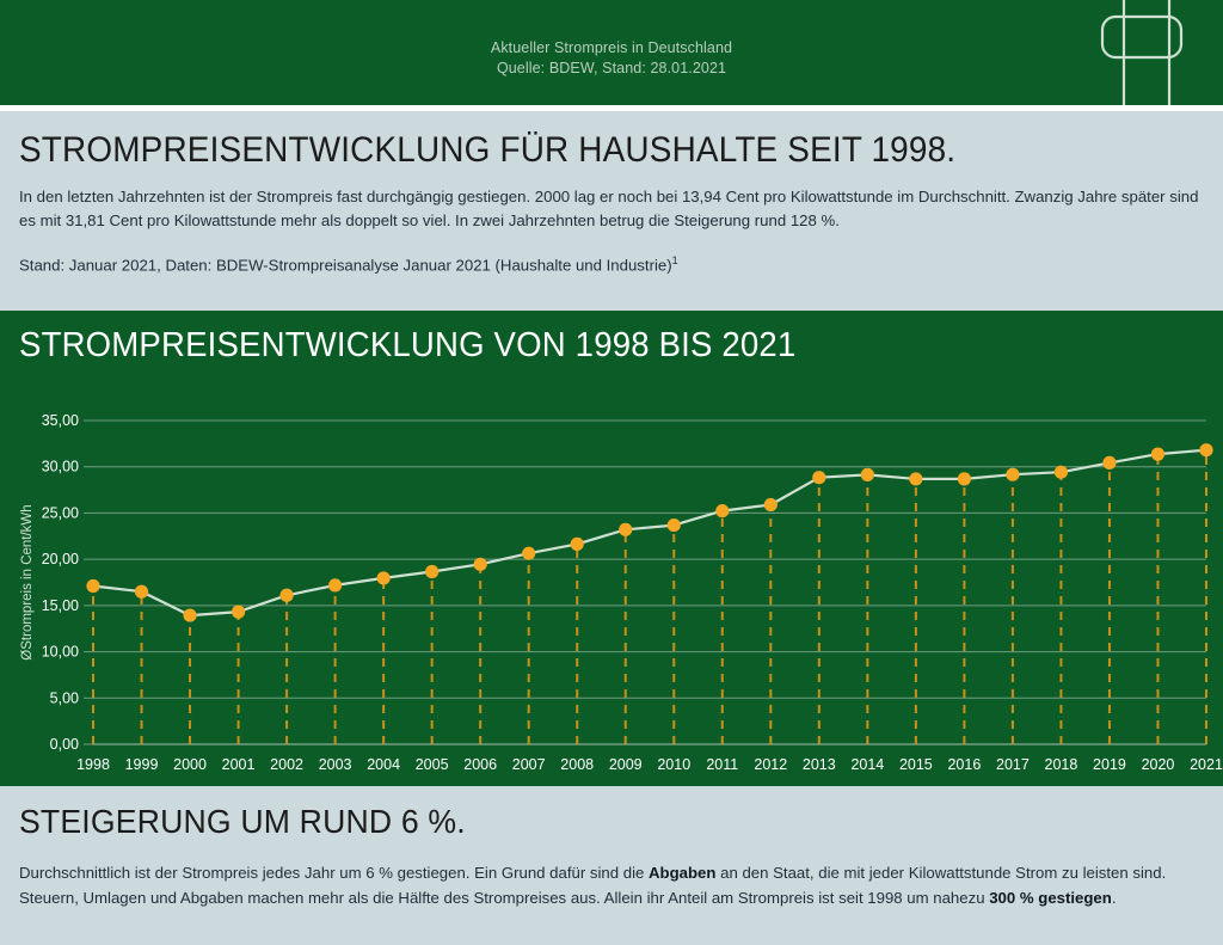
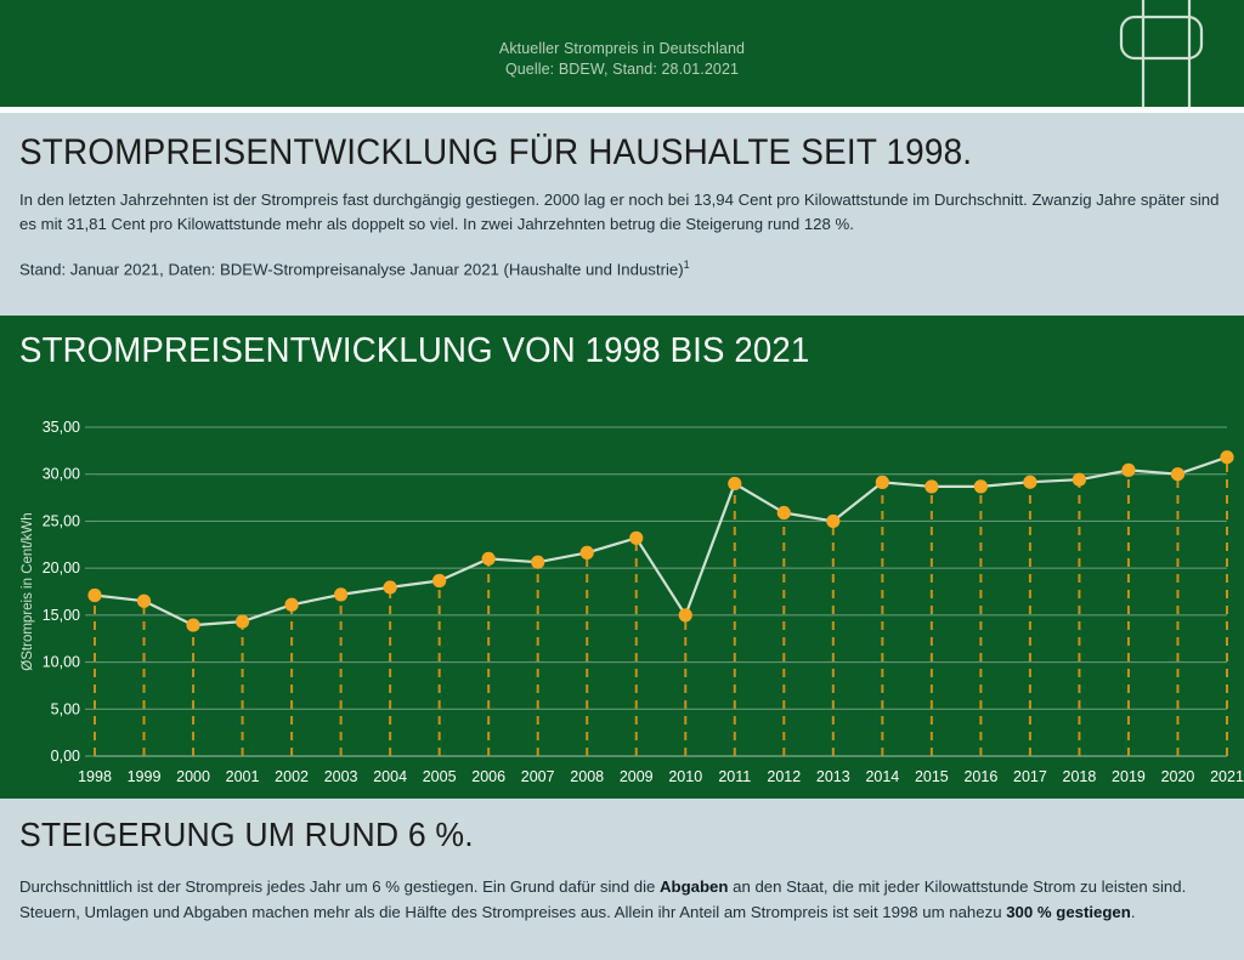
2006: 19 -> 21
2010: 24 -> 15
2011: 25 -> 29
2013: 29 -> 25
2020: 31 -> 30
